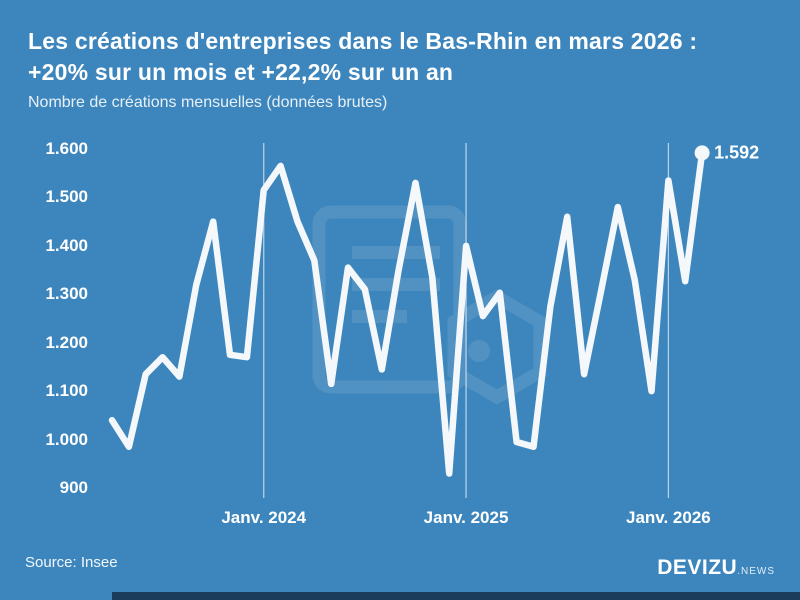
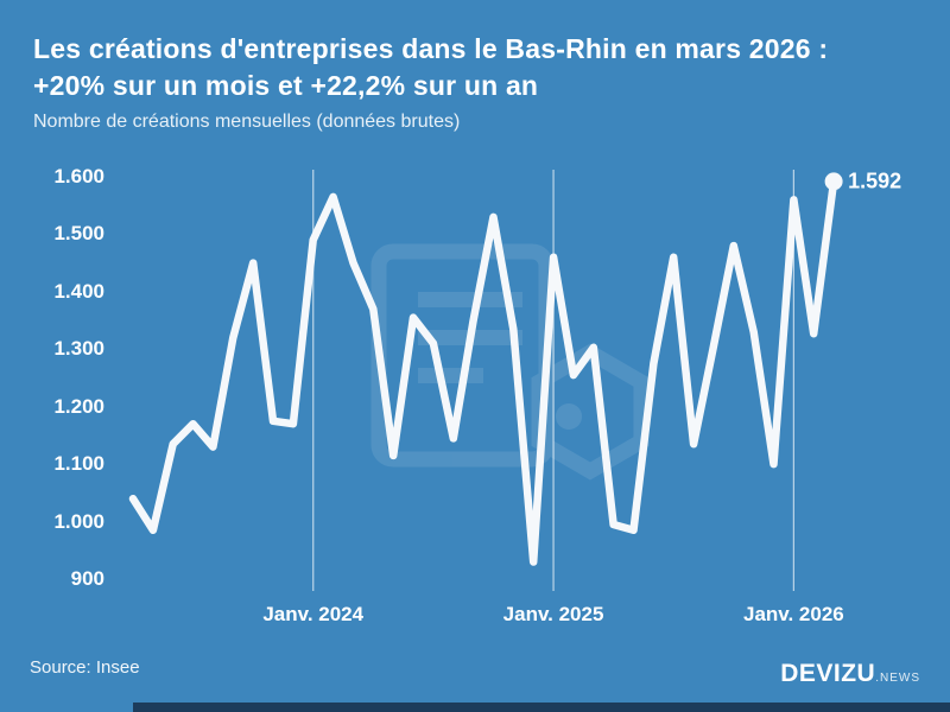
Janv. 2024: 1520 -> 1490
Janv. 2025: 1400 -> 1460
Janv. 2026: 1540 -> 1560
